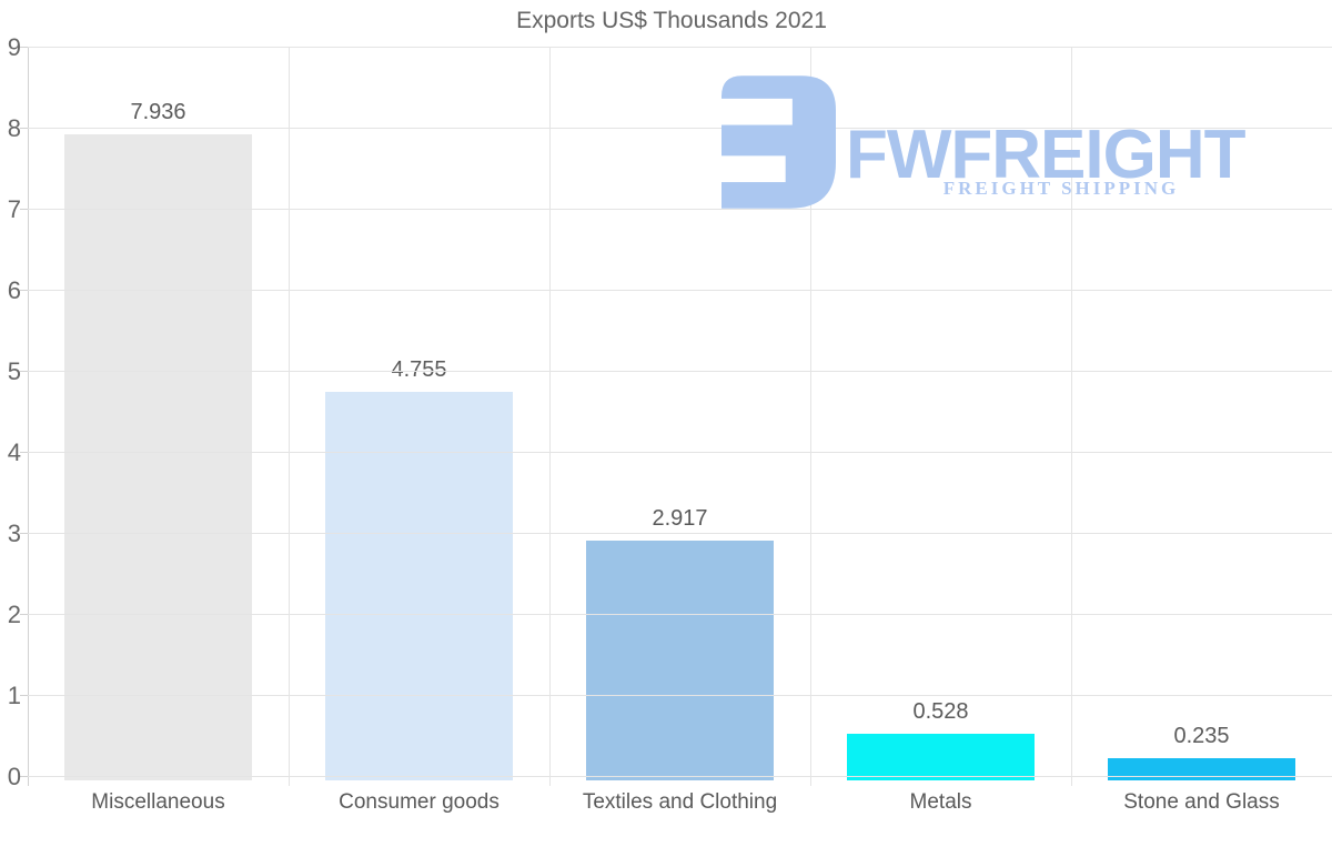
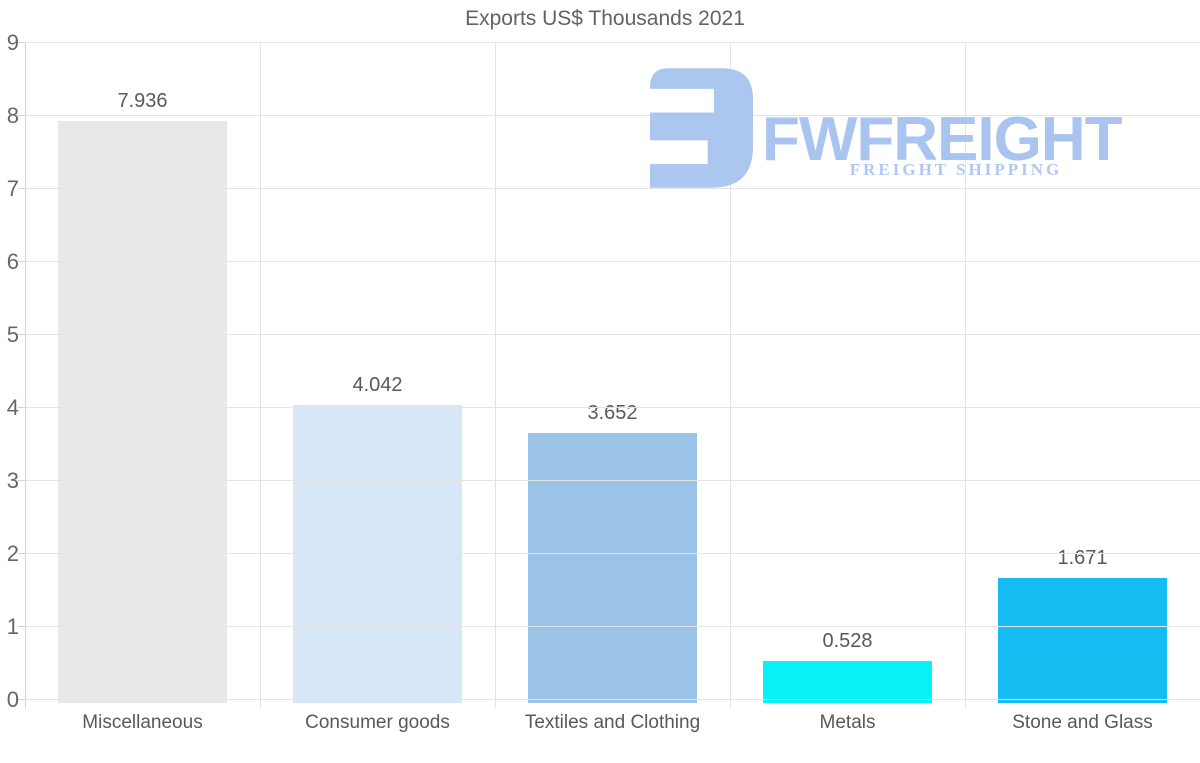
Consumer goods: 4.755 -> 4.042
Textiles and Clothing: 2.917 -> 3.652
Stone and Glass: 0.235 -> 1.671
